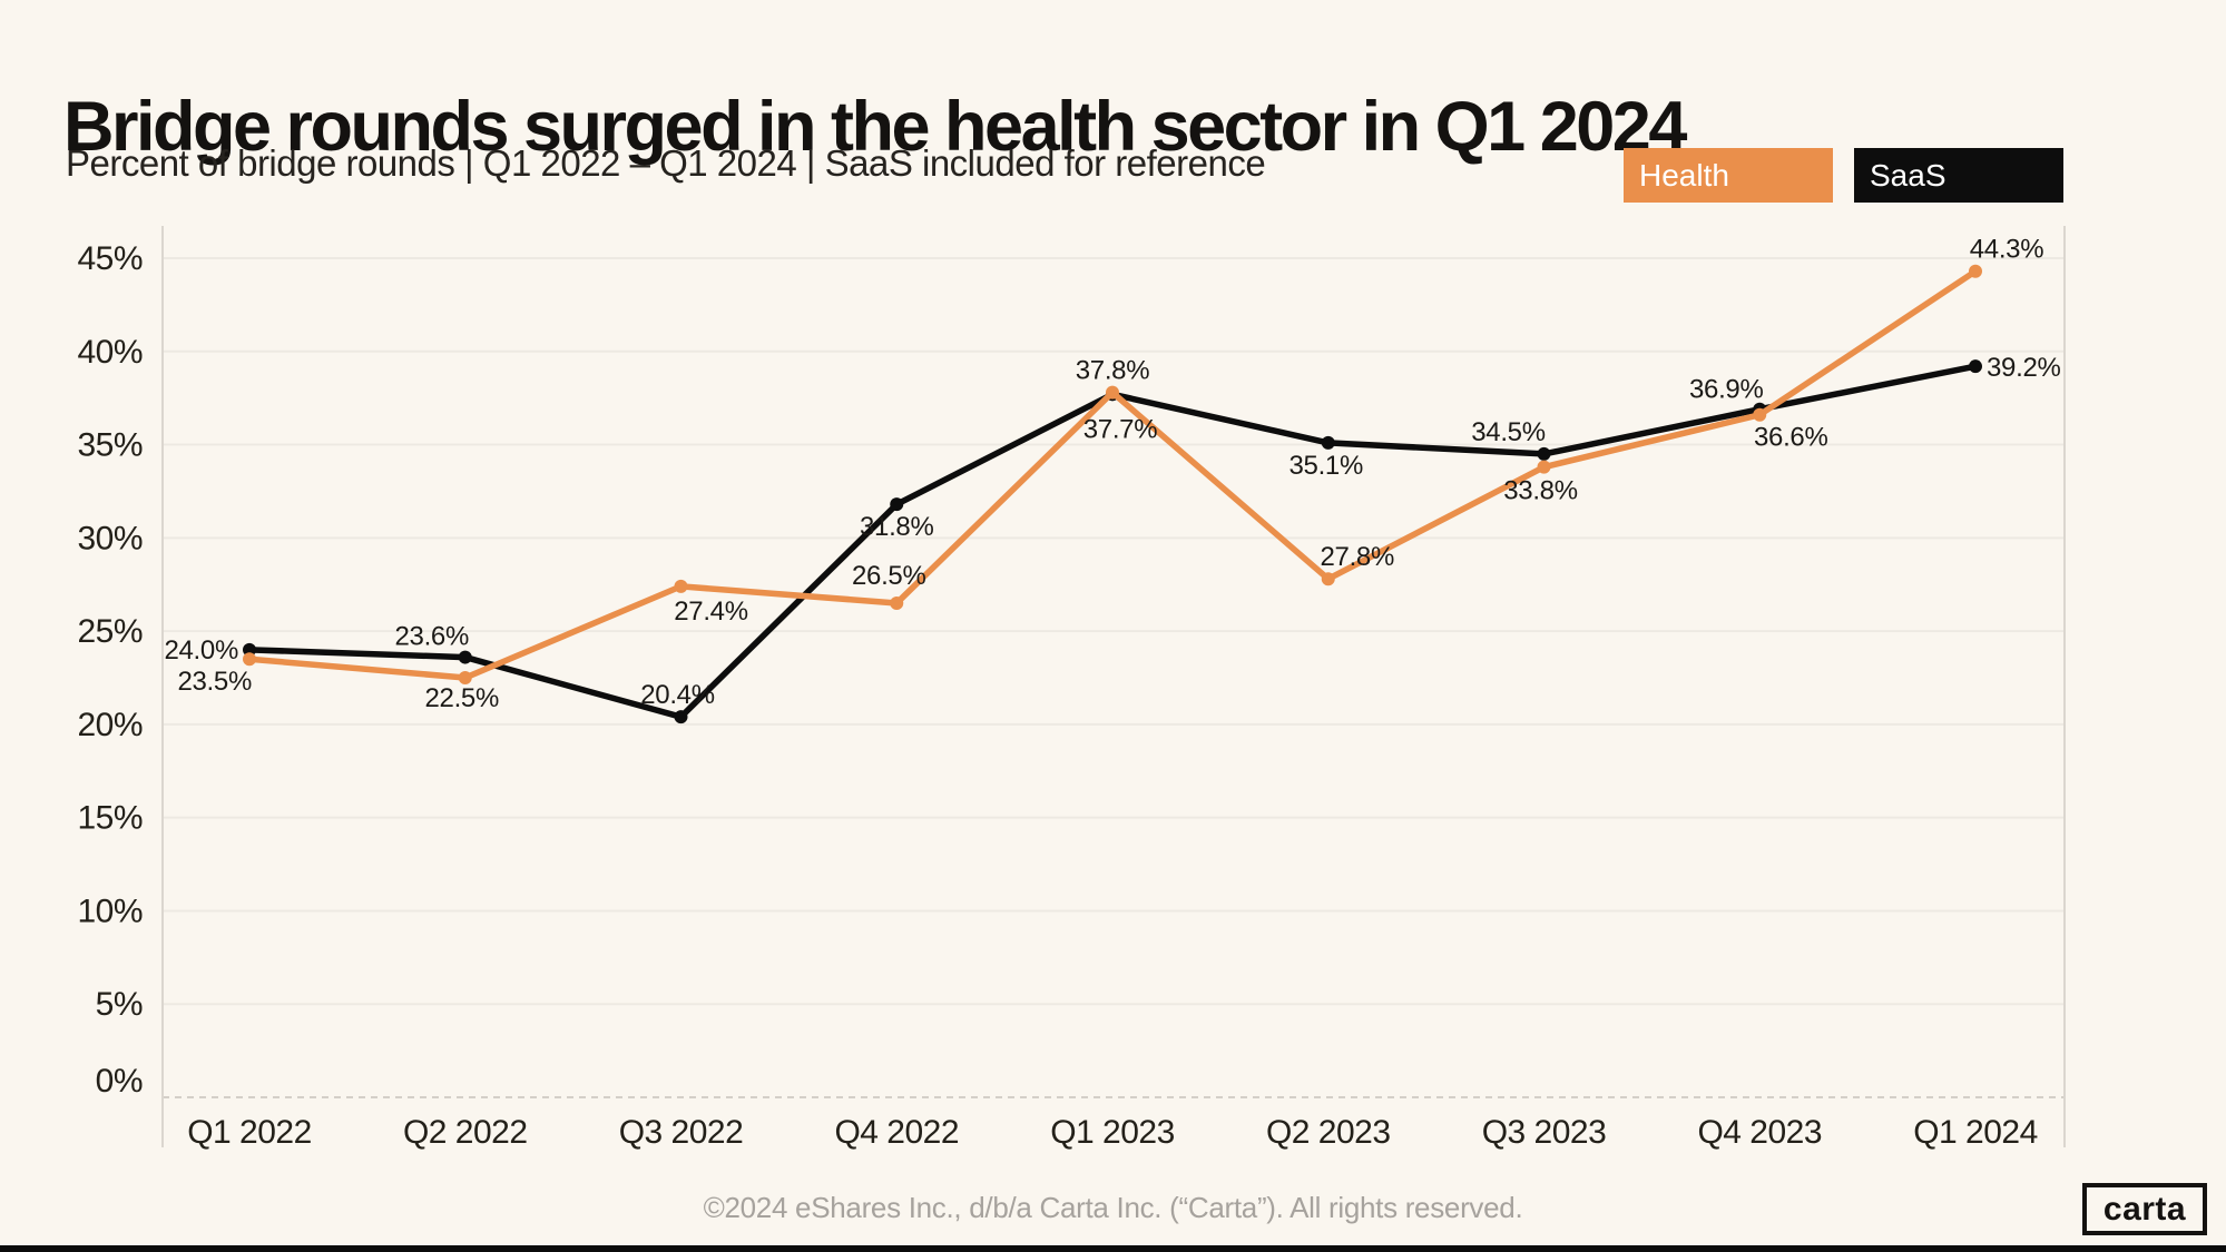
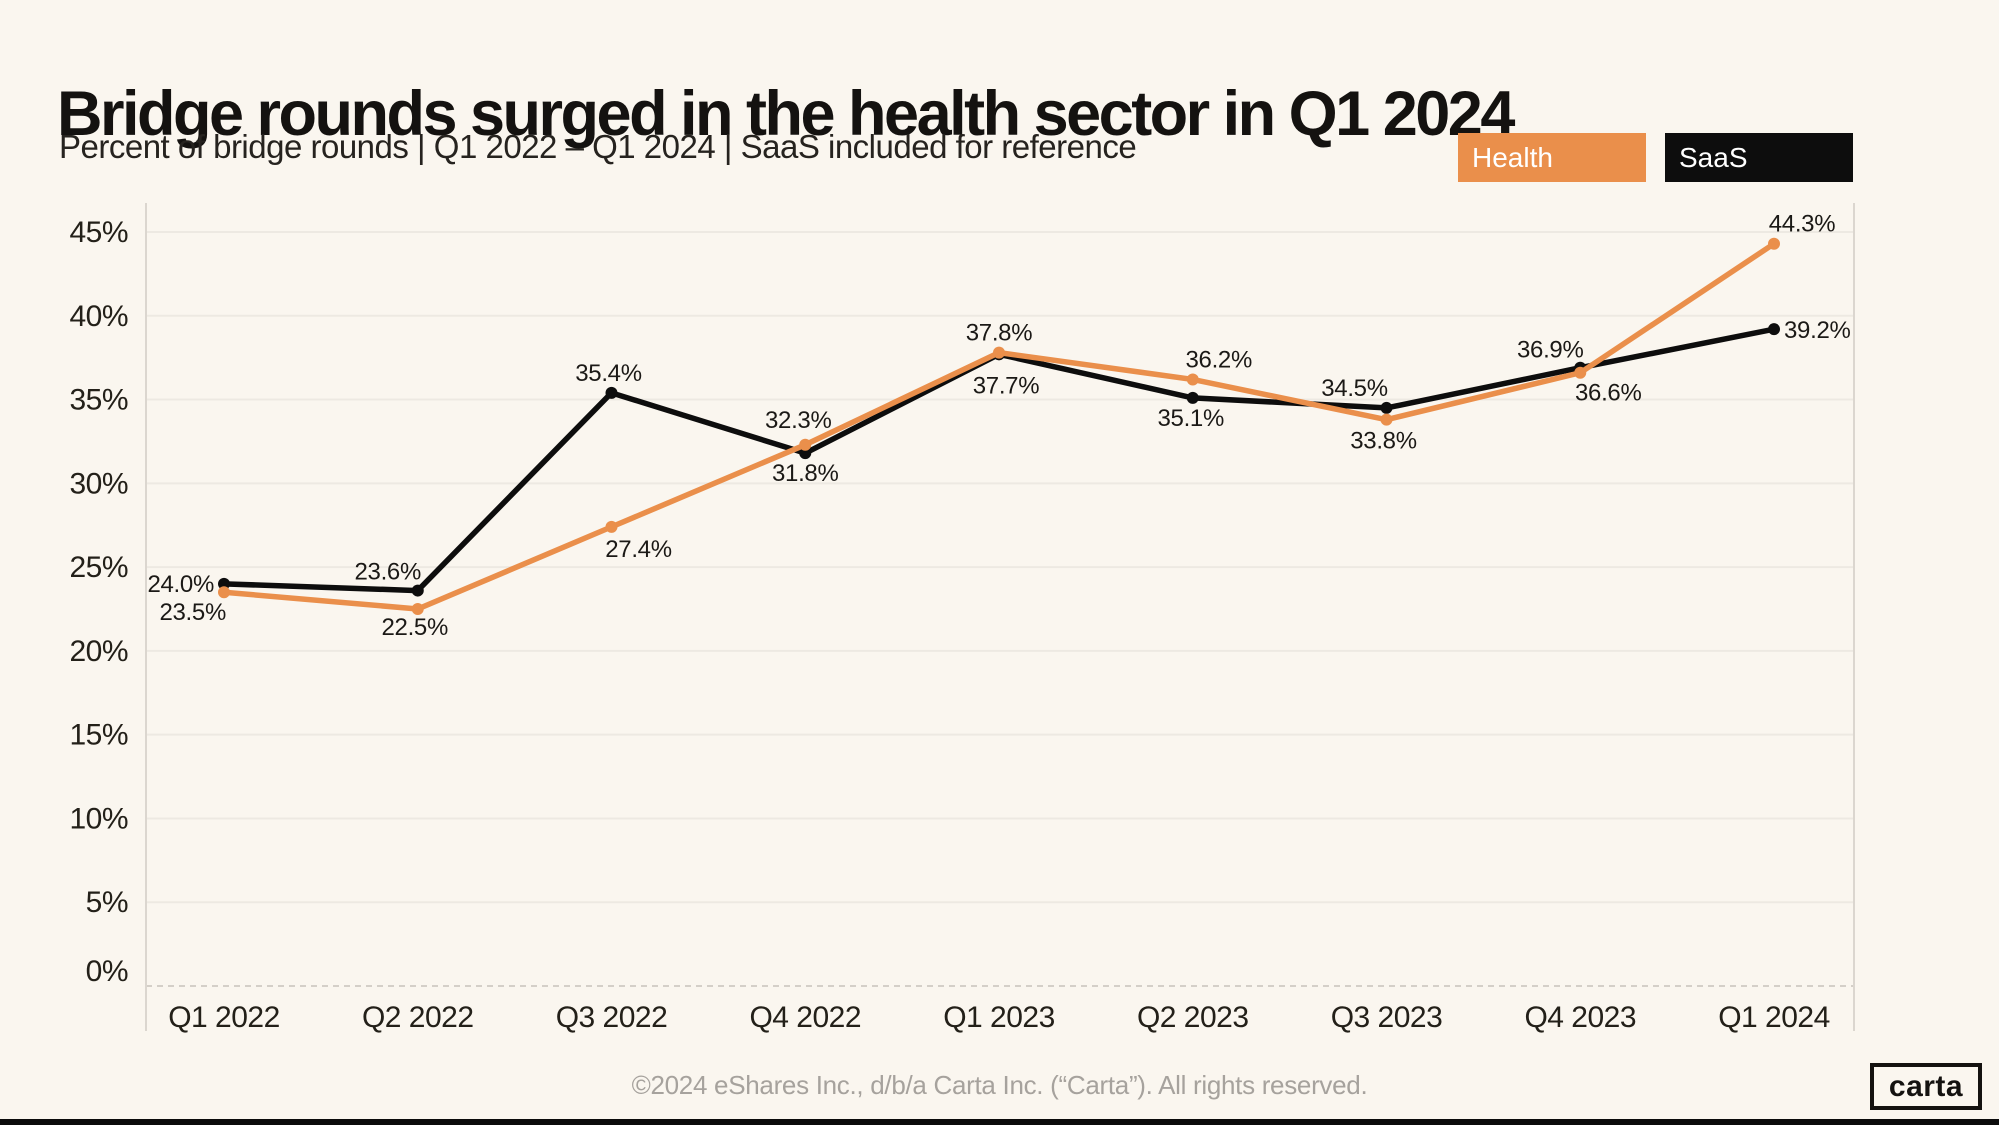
SaaS/Q3 2022: 20.4% -> 35.4%
Health/Q4 2022: 26.5% -> 32.3%
Health/Q2 2023: 27.8% -> 36.2%
